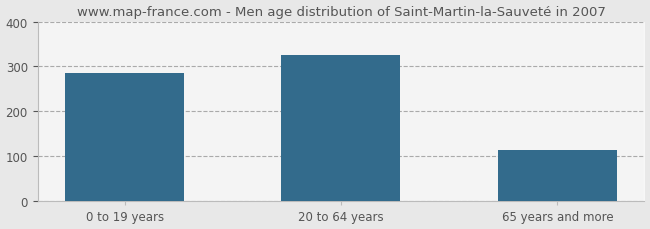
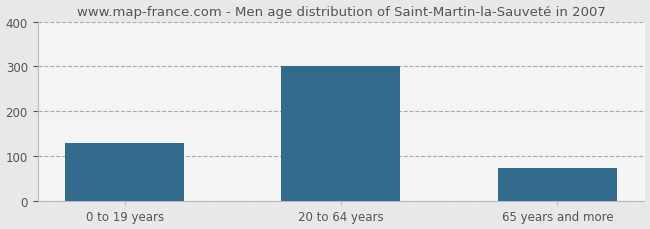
0 to 19 years: 285 -> 130
20 to 64 years: 325 -> 301
65 years and more: 115 -> 75
